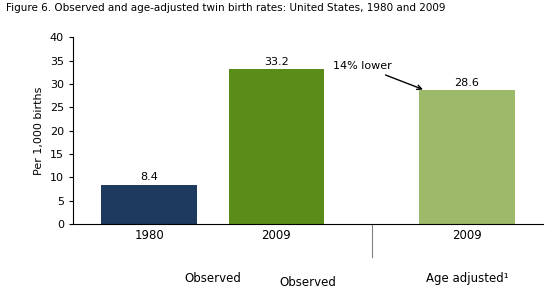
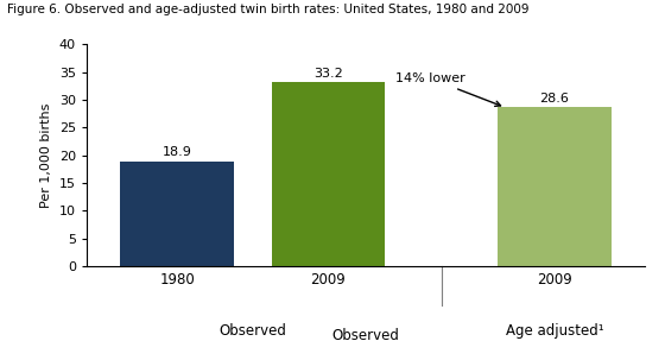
1980: 8.4 -> 18.9
